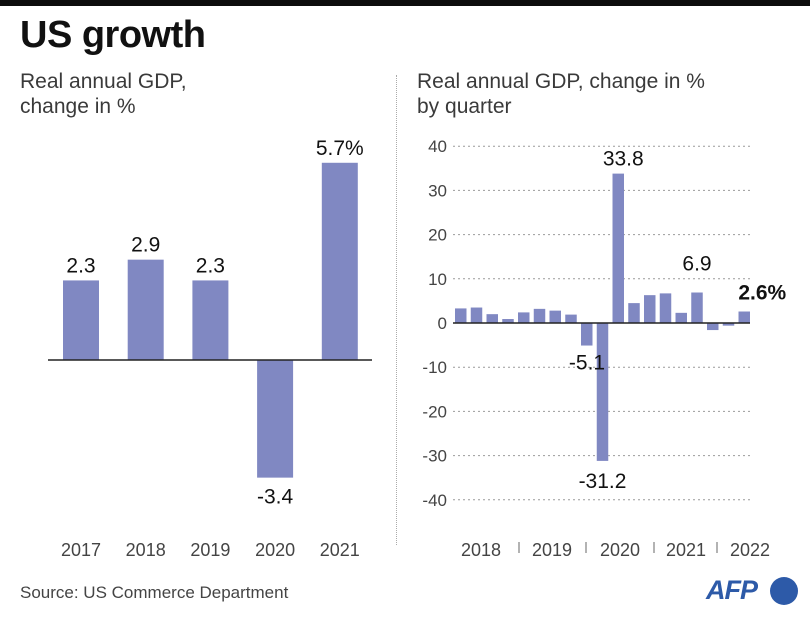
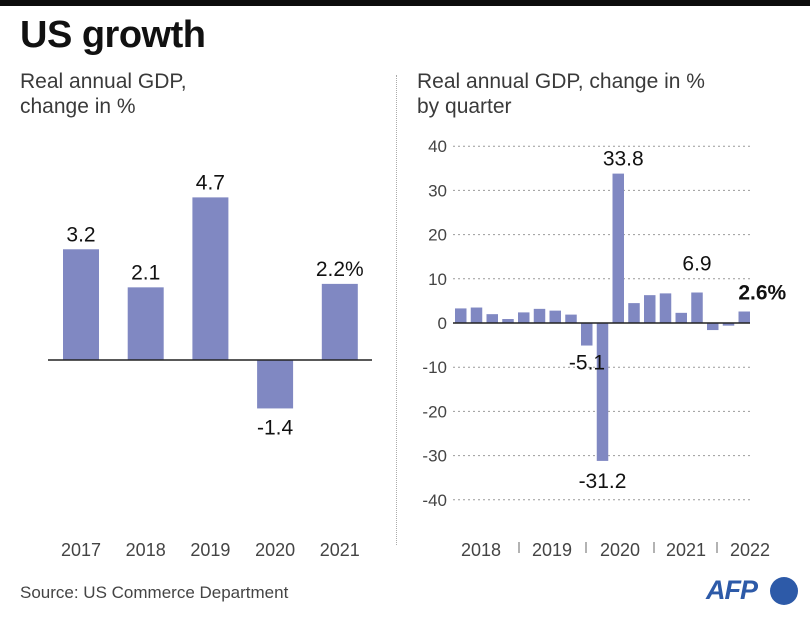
Real annual GDP, change in %/2017: 2.3 -> 3.2
Real annual GDP, change in %/2018: 2.9 -> 2.1
Real annual GDP, change in %/2019: 2.3 -> 4.7
Real annual GDP, change in %/2020: -3.4 -> -1.4
Real annual GDP, change in %/2021: 5.7% -> 2.2%
